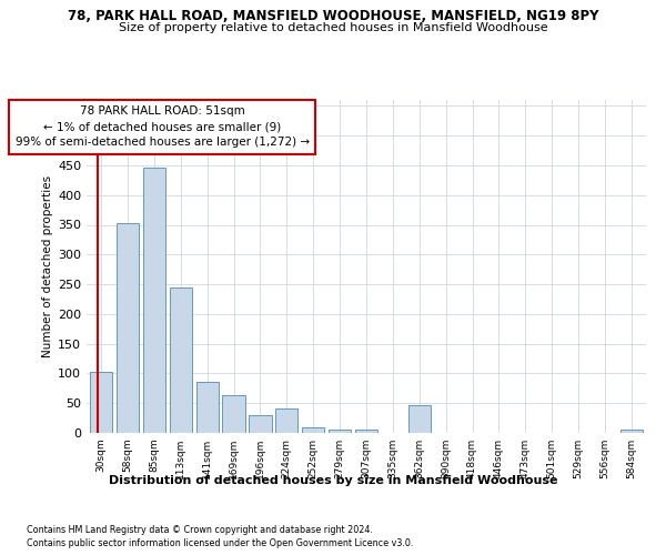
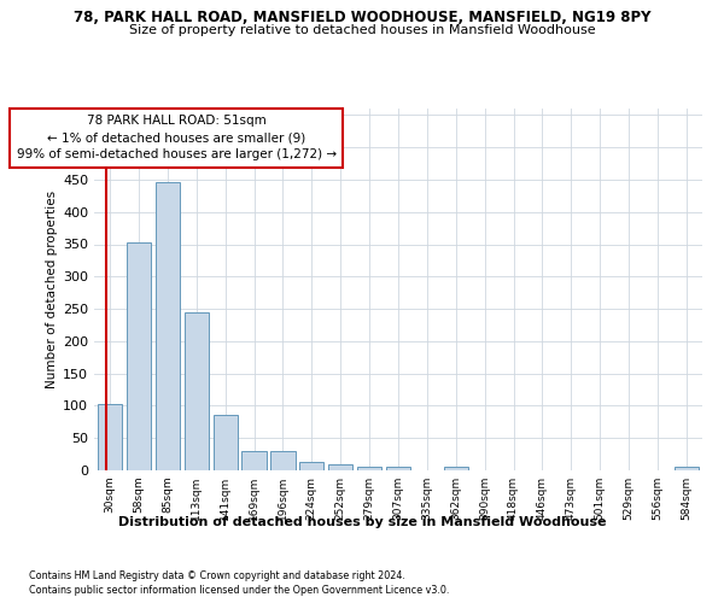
169sqm: 64 -> 30
224sqm: 42 -> 13
362sqm: 46 -> 5
